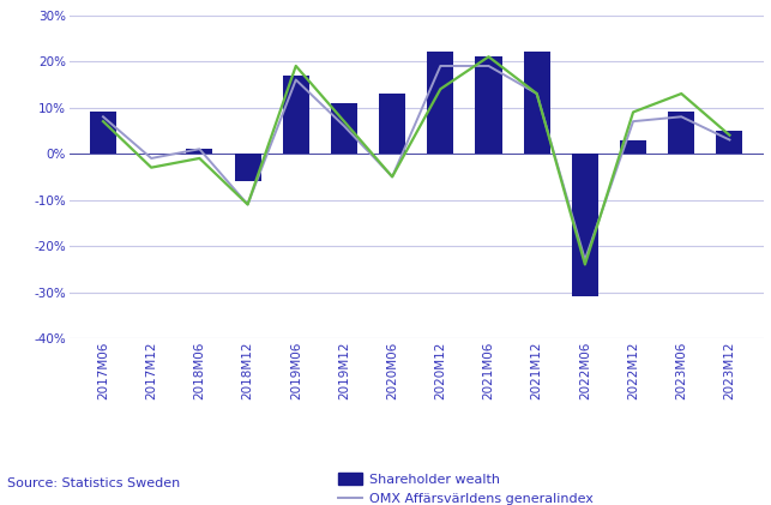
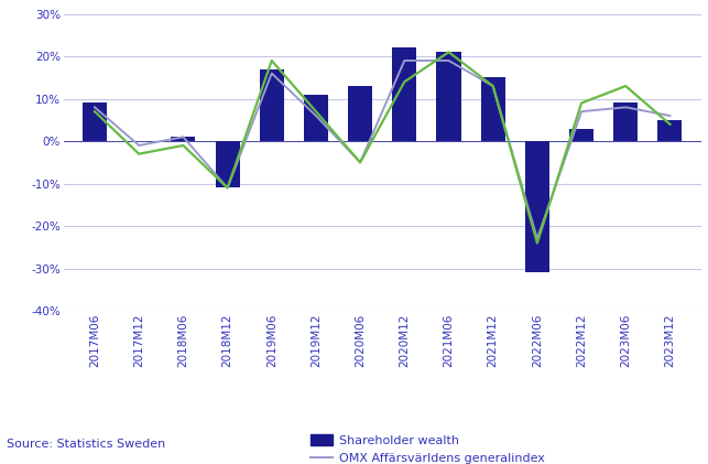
Shareholder wealth/2018M12: -6% -> -11%
Shareholder wealth/2021M12: 22% -> 15%
OMX Affärsvärldens generalindex/2023M12: 3% -> 6%
